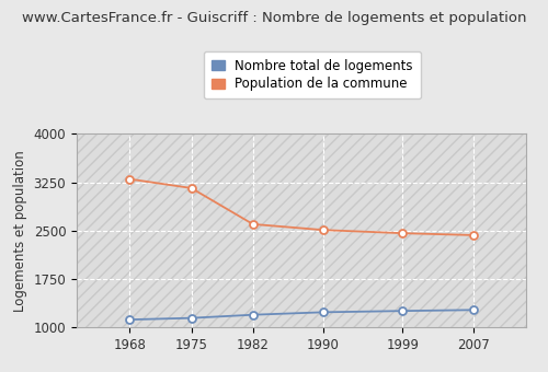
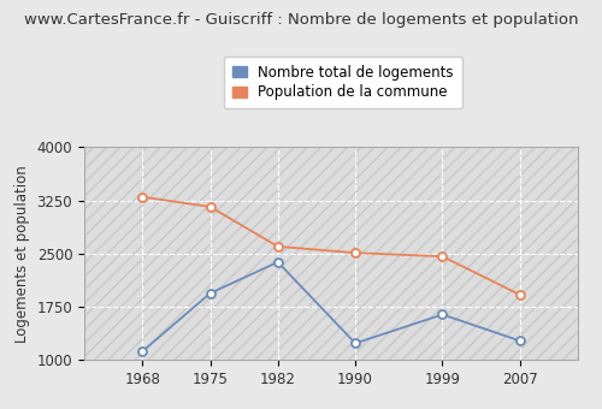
Nombre total de logements/1975: 1140 -> 1940
Nombre total de logements/1982: 1200 -> 2380
Nombre total de logements/1999: 1260 -> 1640
Population de la commune/2007: 2430 -> 1920
